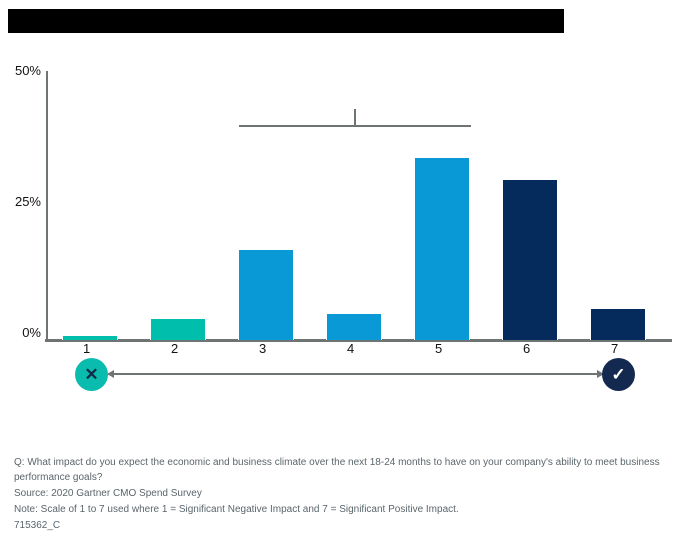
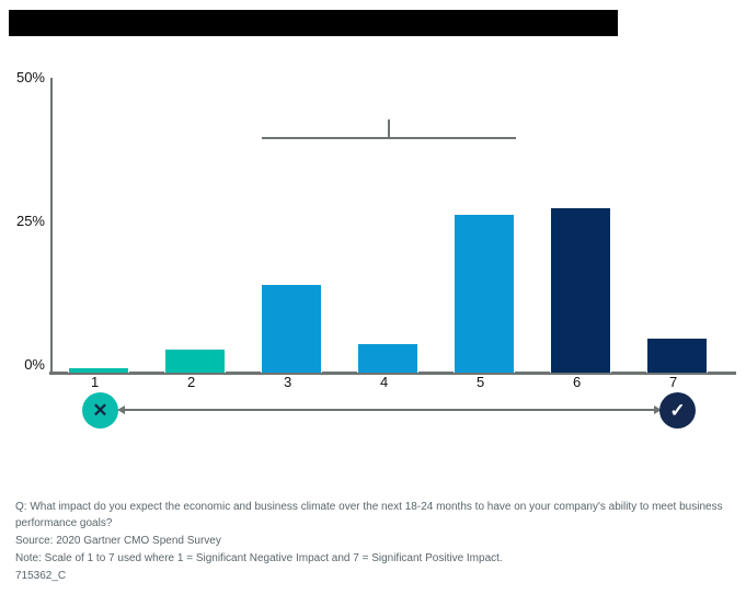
3: 17% -> 15%
5: 34% -> 27%
6: 30% -> 28%
